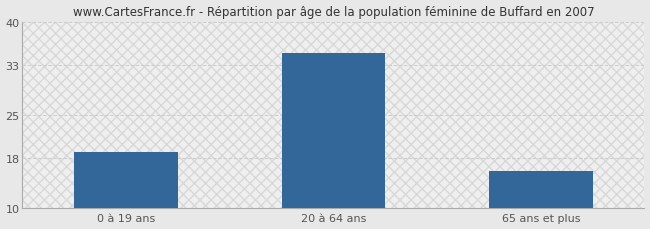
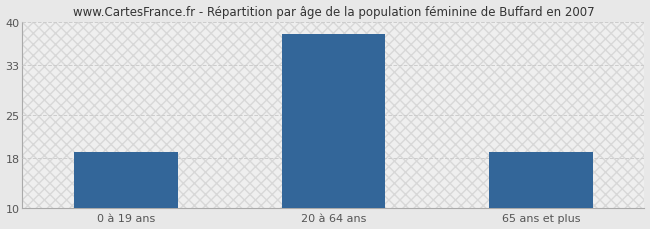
20 à 64 ans: 35 -> 38
65 ans et plus: 16 -> 19
